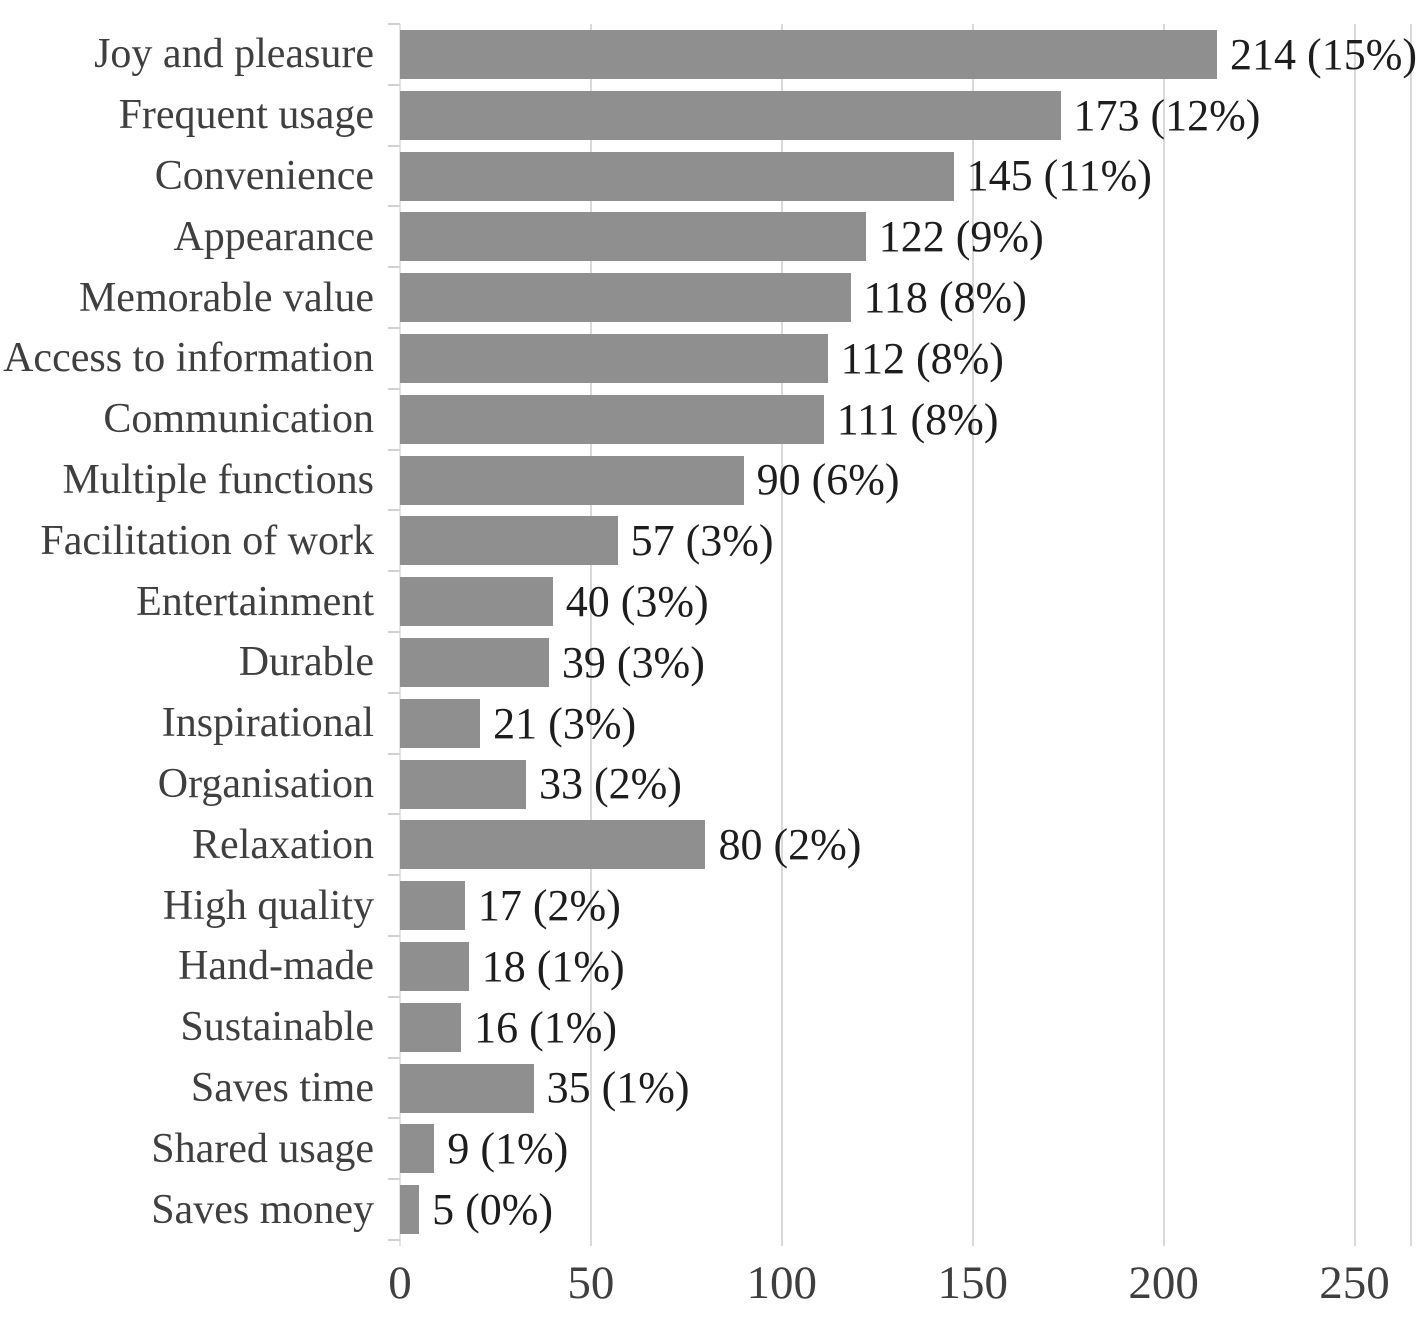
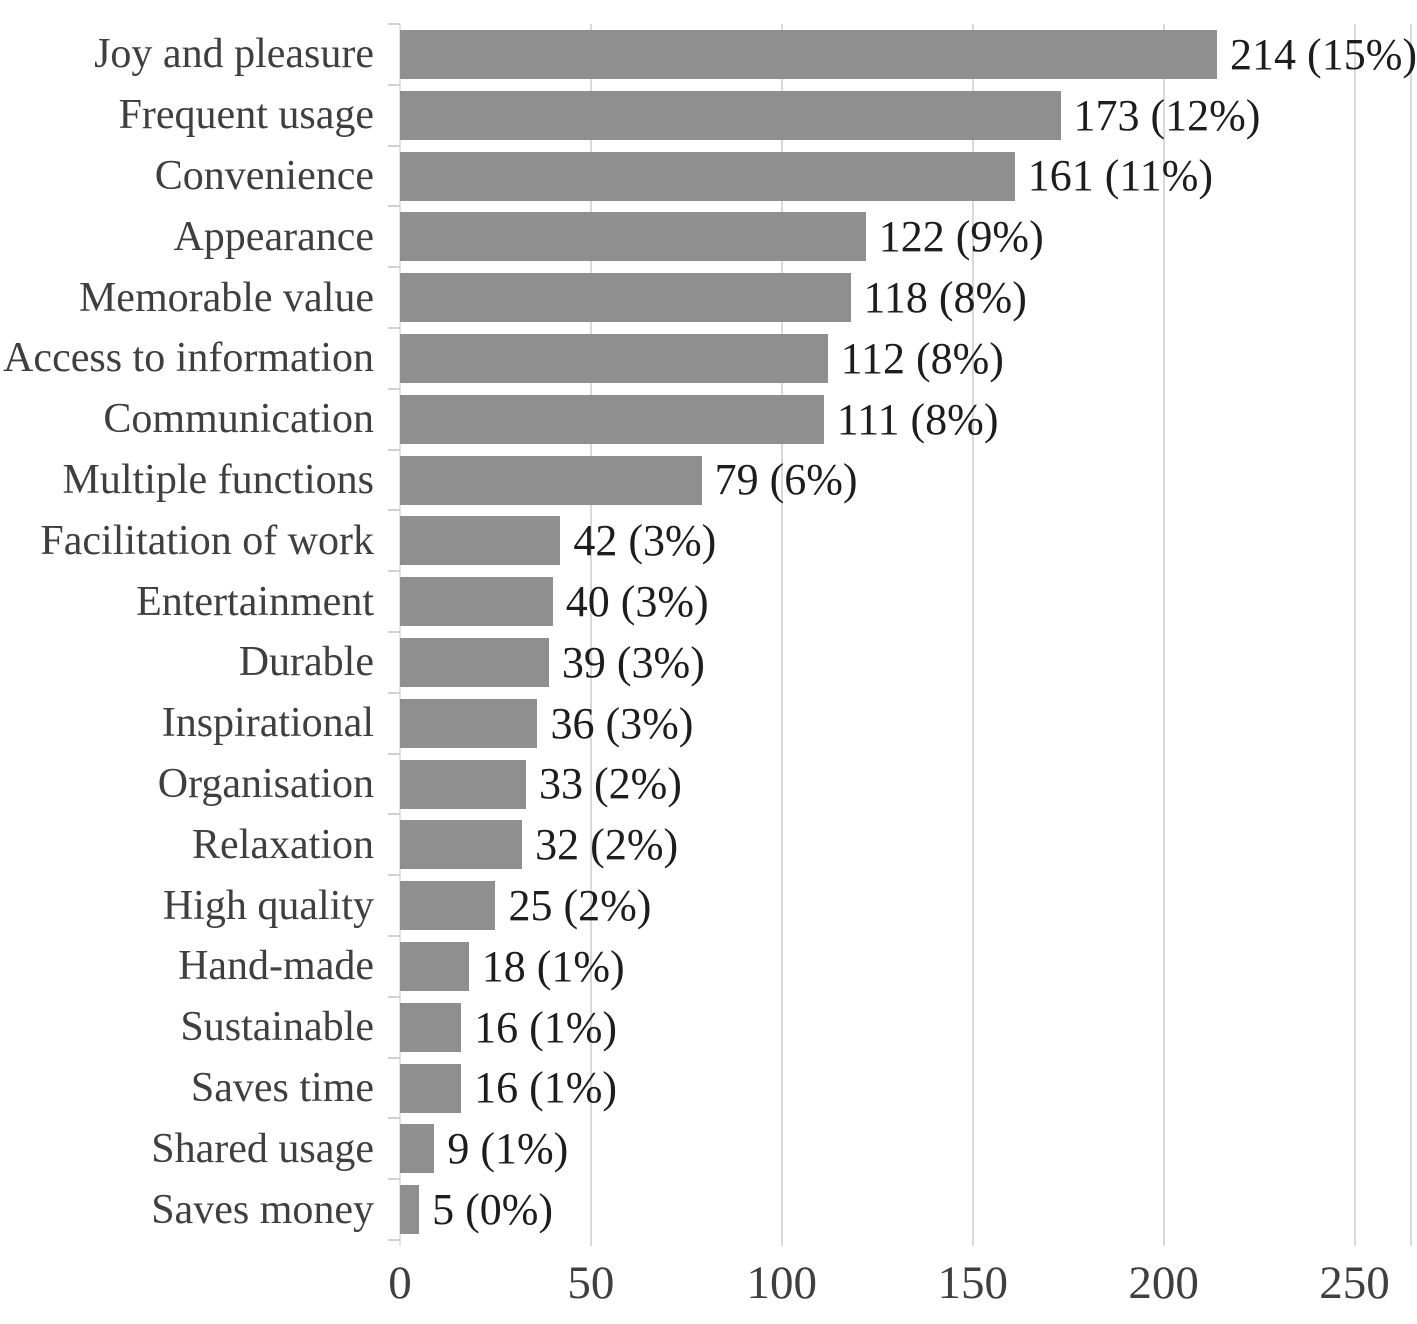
Convenience: 145 -> 161
Multiple functions: 90 -> 79
Facilitation of work: 57 -> 42
Inspirational: 21 -> 36
Relaxation: 80 -> 32
High quality: 17 -> 25
Saves time: 35 -> 16
